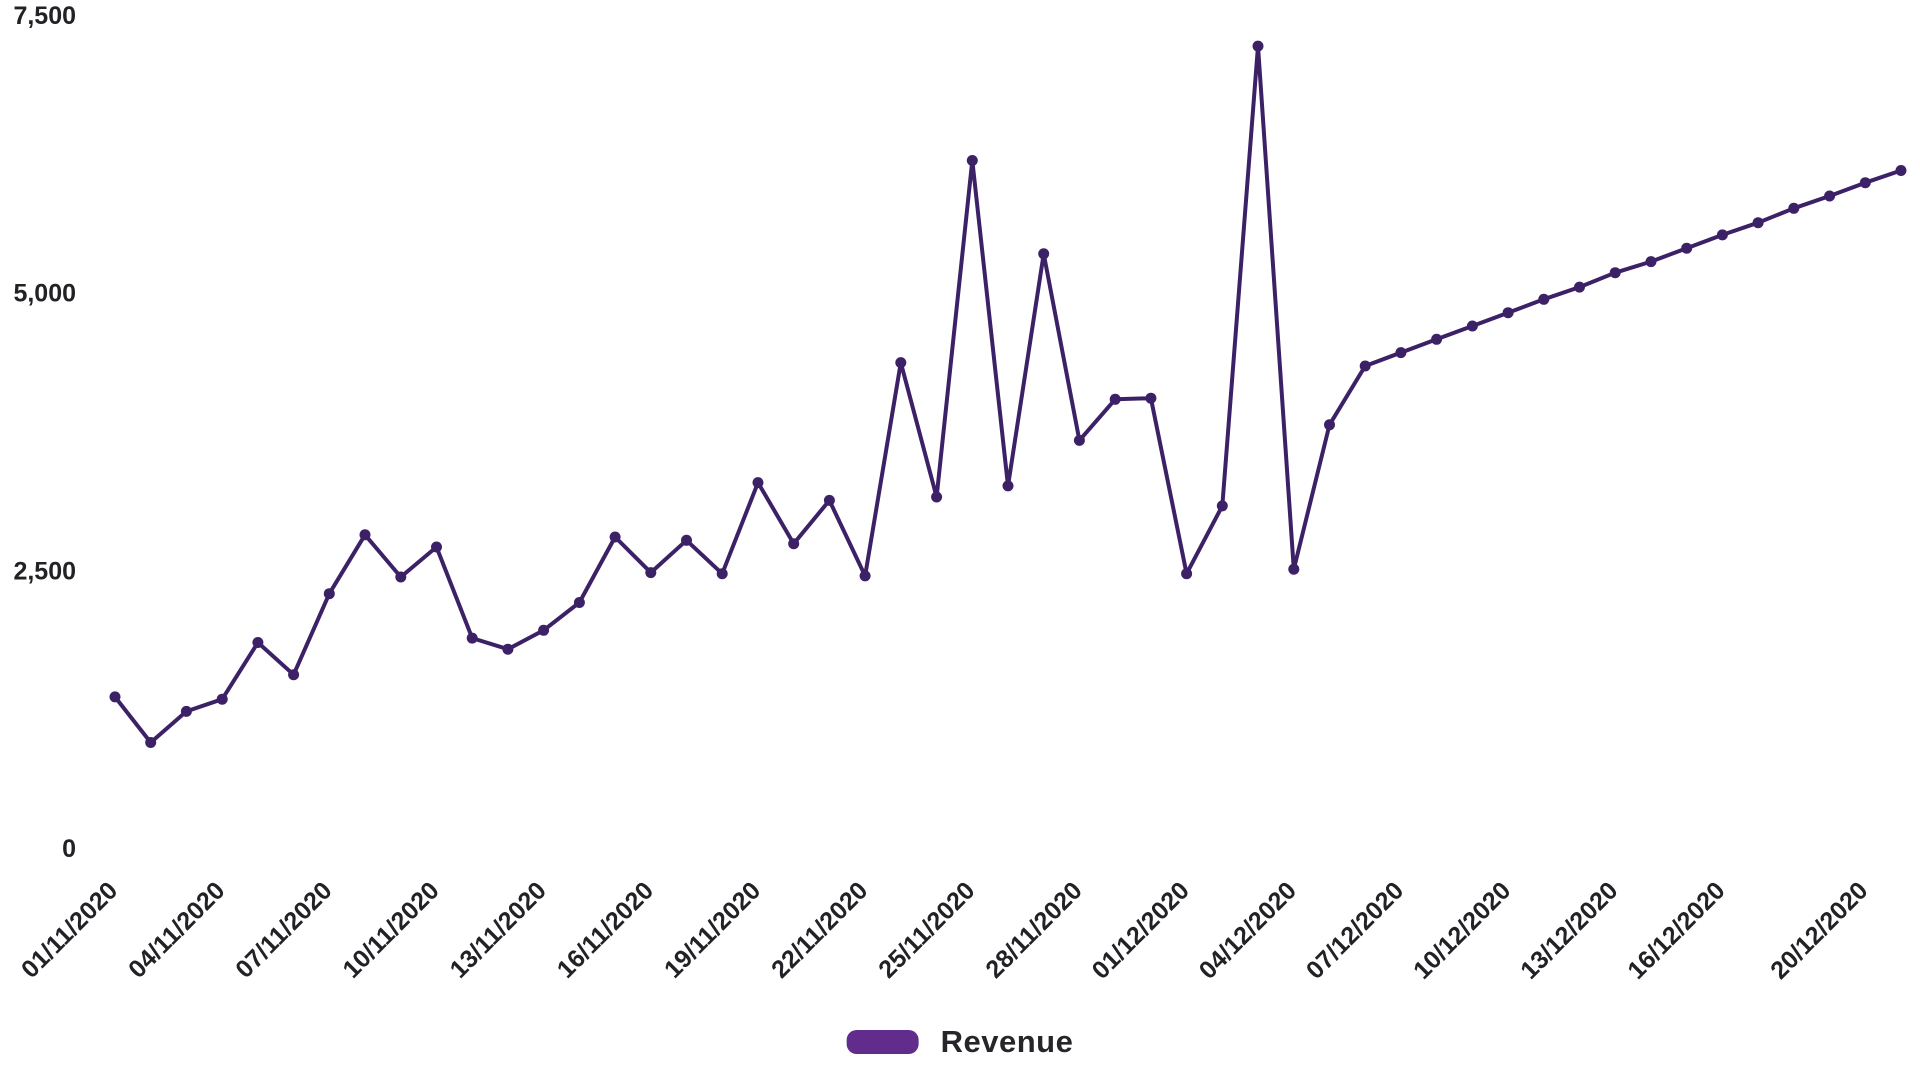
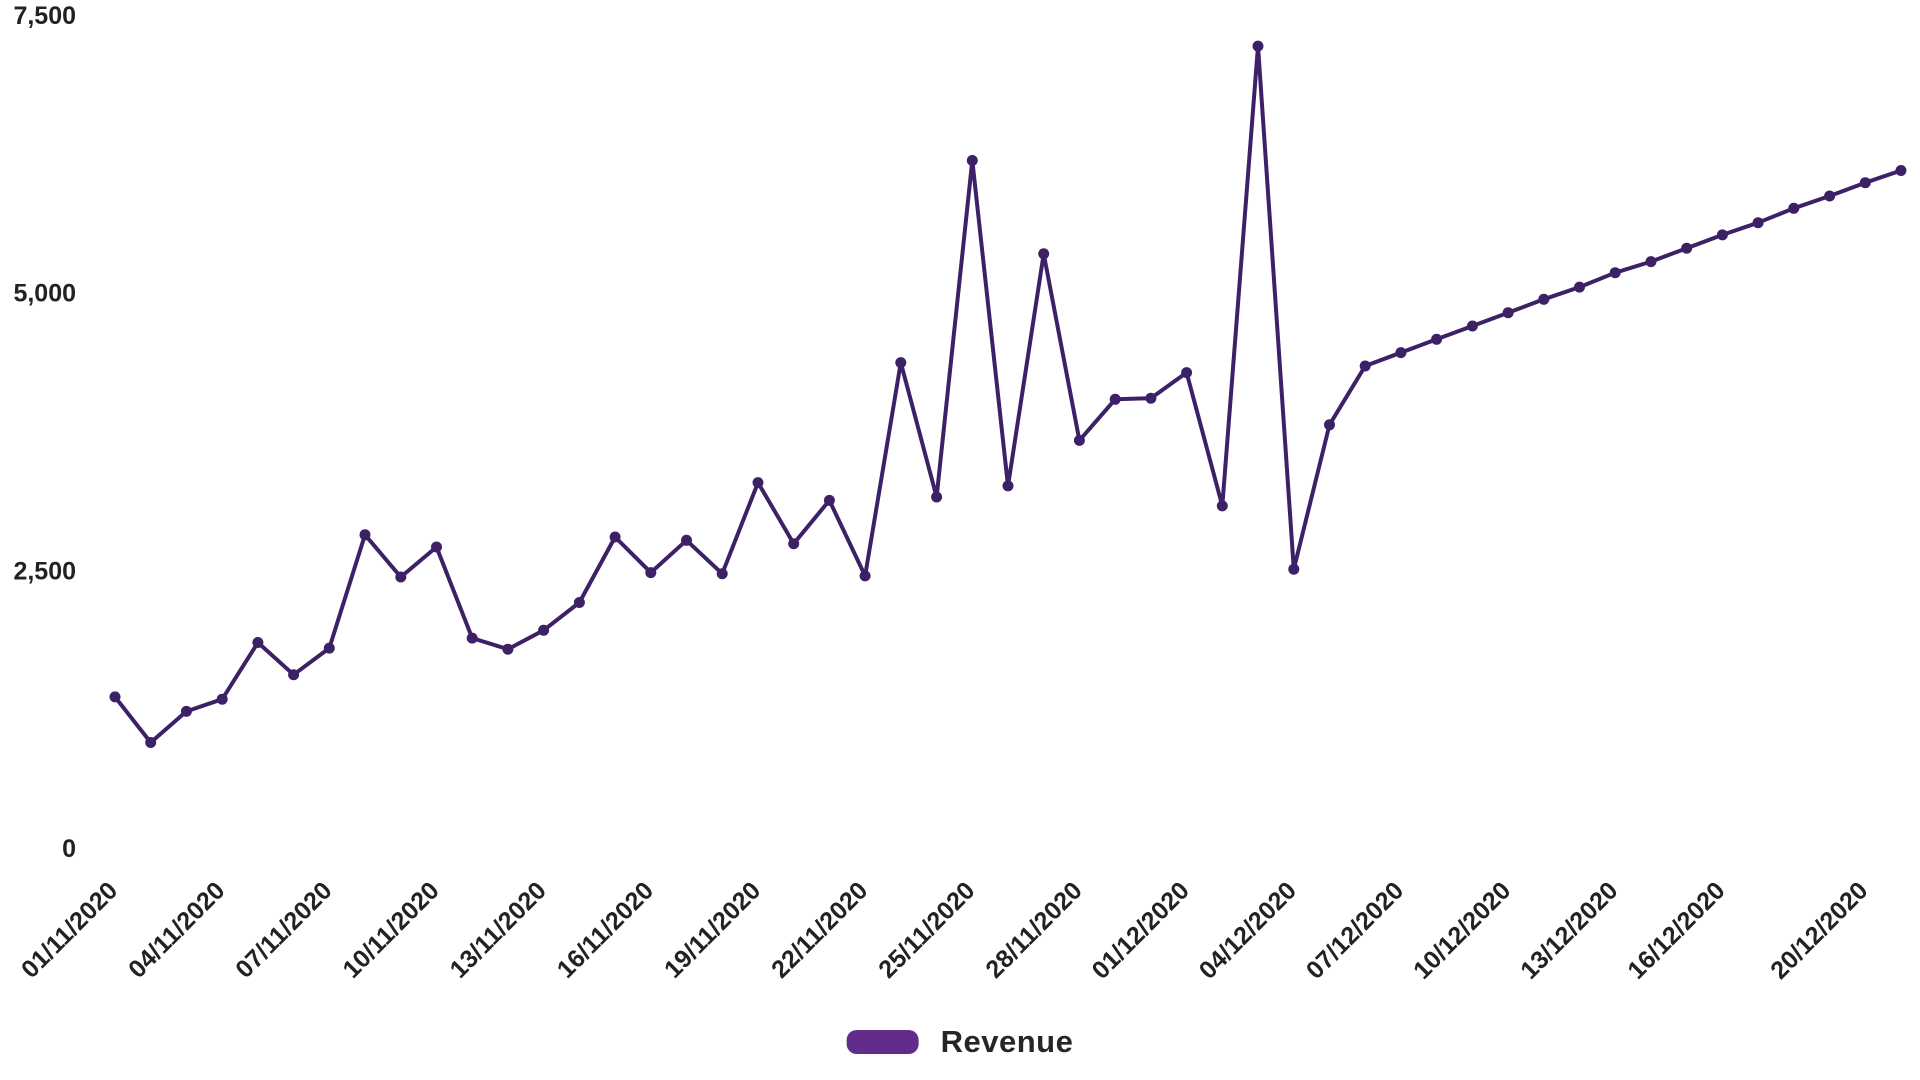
07/11/2020: 2290 -> 1800
01/12/2020: 2470 -> 4280
